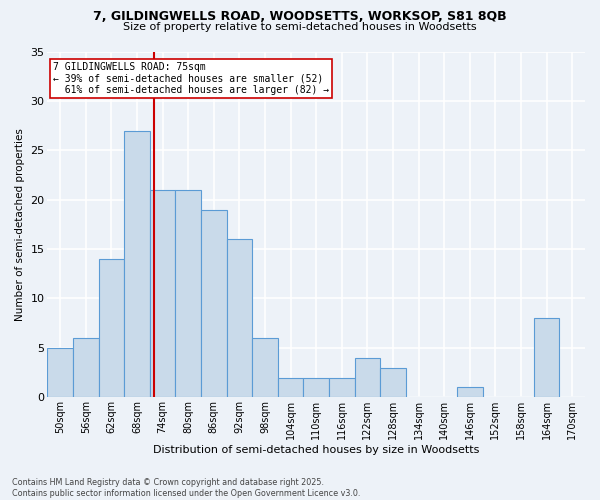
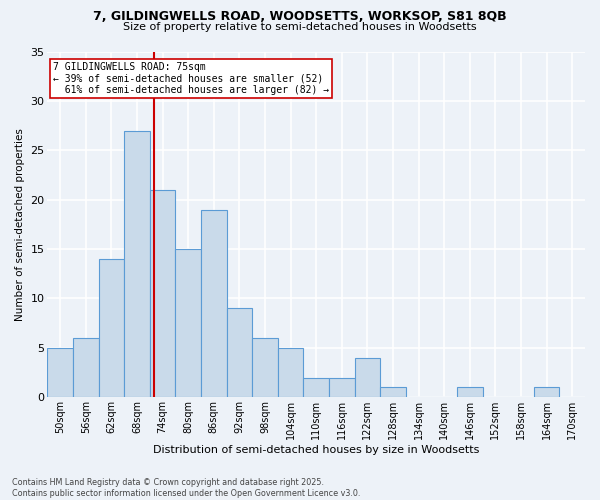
80sqm: 21 -> 15
92sqm: 16 -> 9
104sqm: 2 -> 5
128sqm: 3 -> 1
164sqm: 8 -> 1
